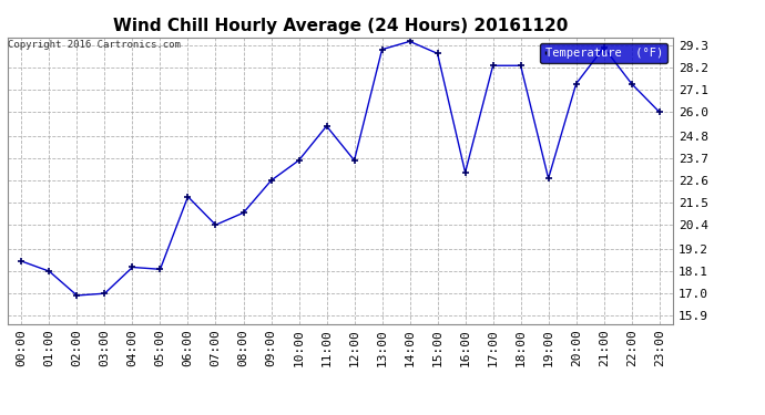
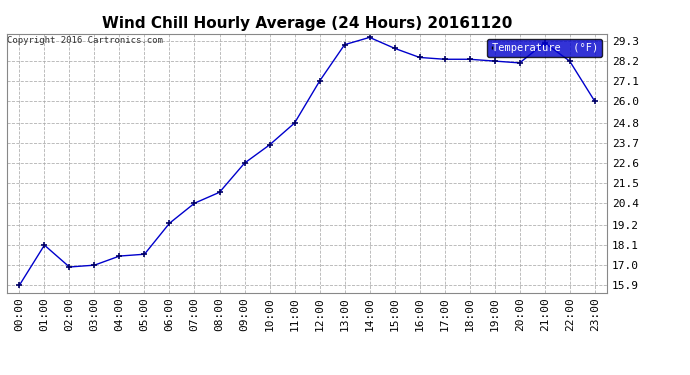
00:00: 18.6 -> 15.9
04:00: 18.3 -> 17.5
05:00: 18.2 -> 17.6
06:00: 21.8 -> 19.3
11:00: 25.3 -> 24.8
12:00: 23.6 -> 27.1
16:00: 23.0 -> 28.4
19:00: 22.7 -> 28.2
20:00: 27.4 -> 28.1
22:00: 27.4 -> 28.2
